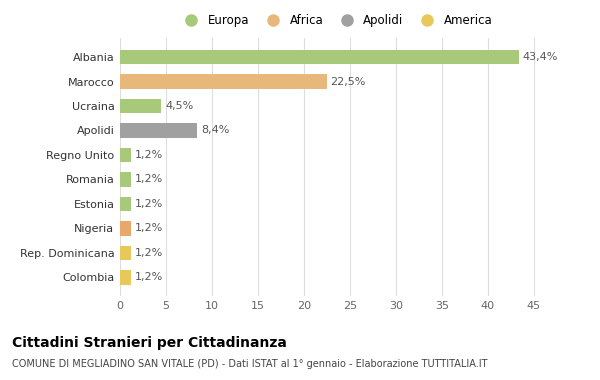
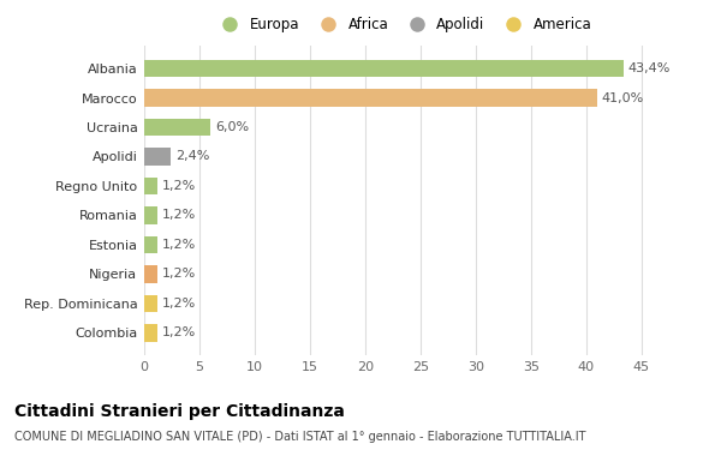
Marocco: 22,5% -> 41,0%
Ucraina: 4,5% -> 6,0%
Apolidi: 8,4% -> 2,4%
